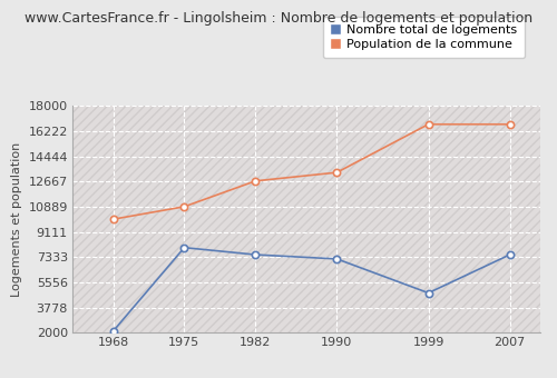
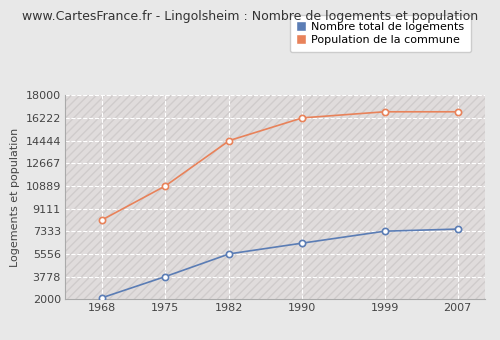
Population de la commune/1968: 10000 -> 8200
Nombre total de logements/1975: 8000 -> 3800
Nombre total de logements/1982: 7500 -> 5600
Population de la commune/1982: 12700 -> 14400
Nombre total de logements/1990: 7200 -> 6400
Population de la commune/1990: 13300 -> 16200
Nombre total de logements/1999: 4800 -> 7300
